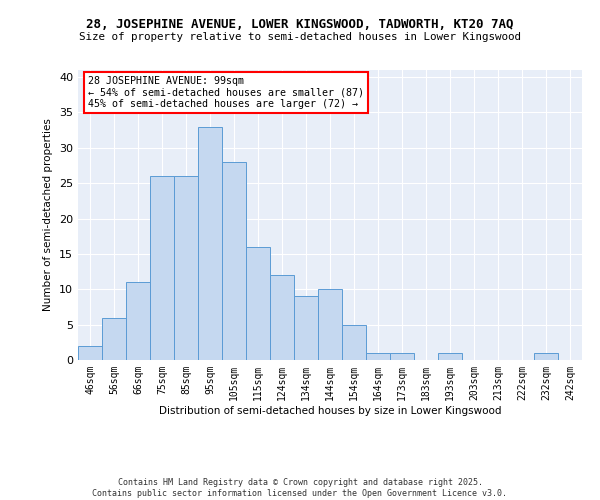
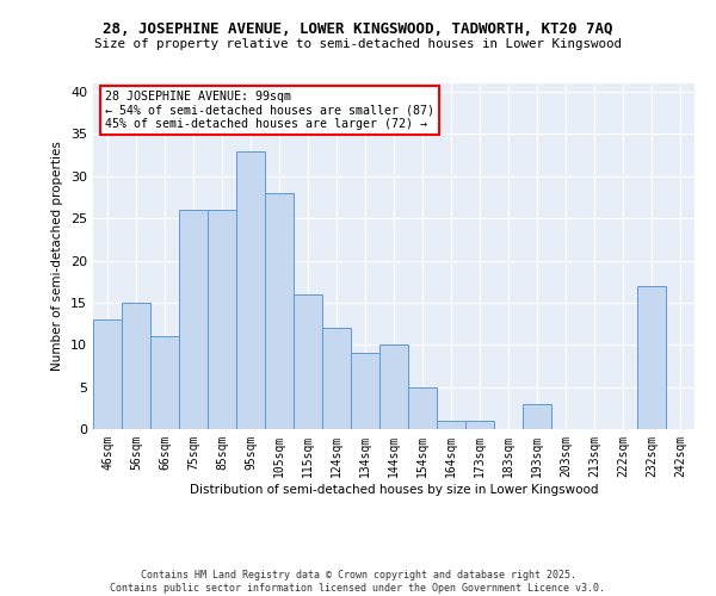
46sqm: 2 -> 13
56sqm: 6 -> 15
193sqm: 1 -> 3
232sqm: 1 -> 17
